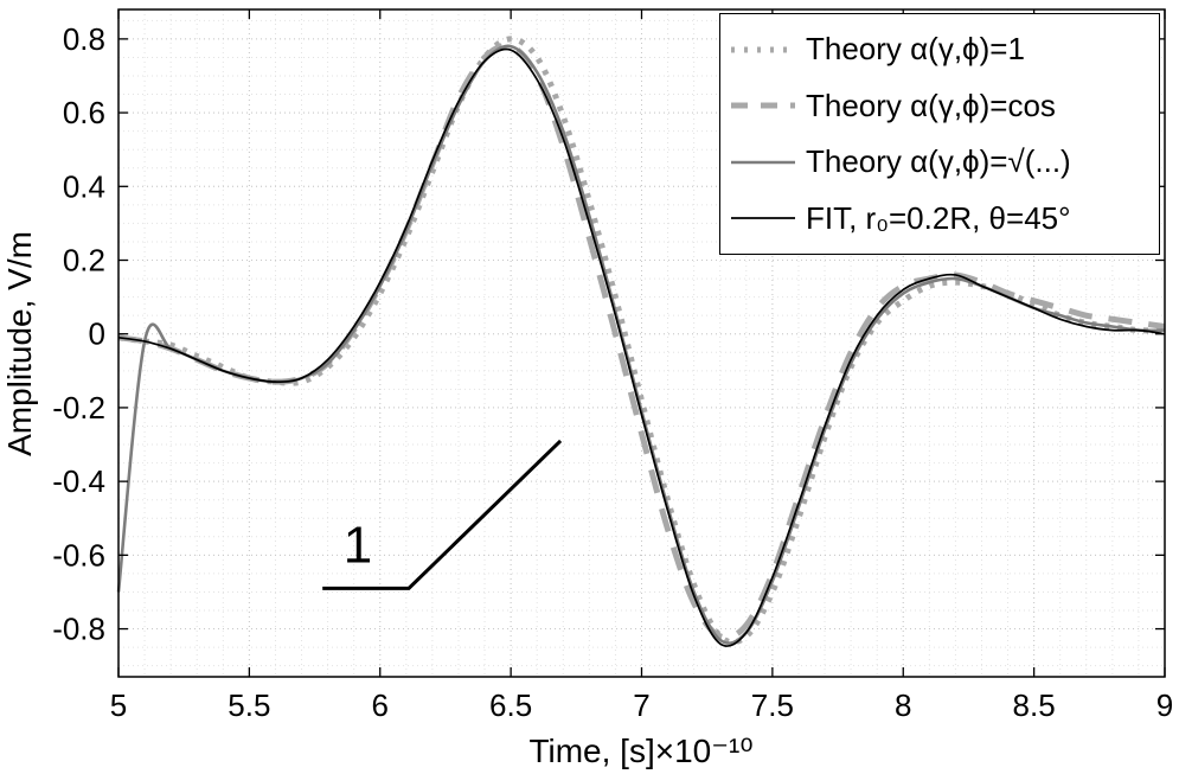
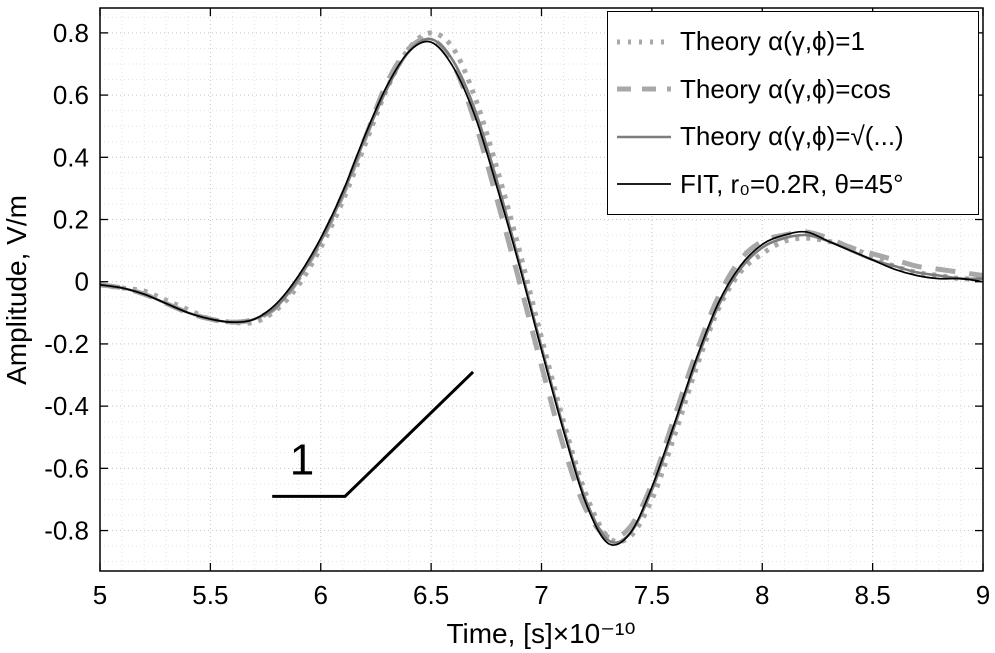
Theory α(γ,ϕ)=√(...)/5: -0.70 -> -0.01
